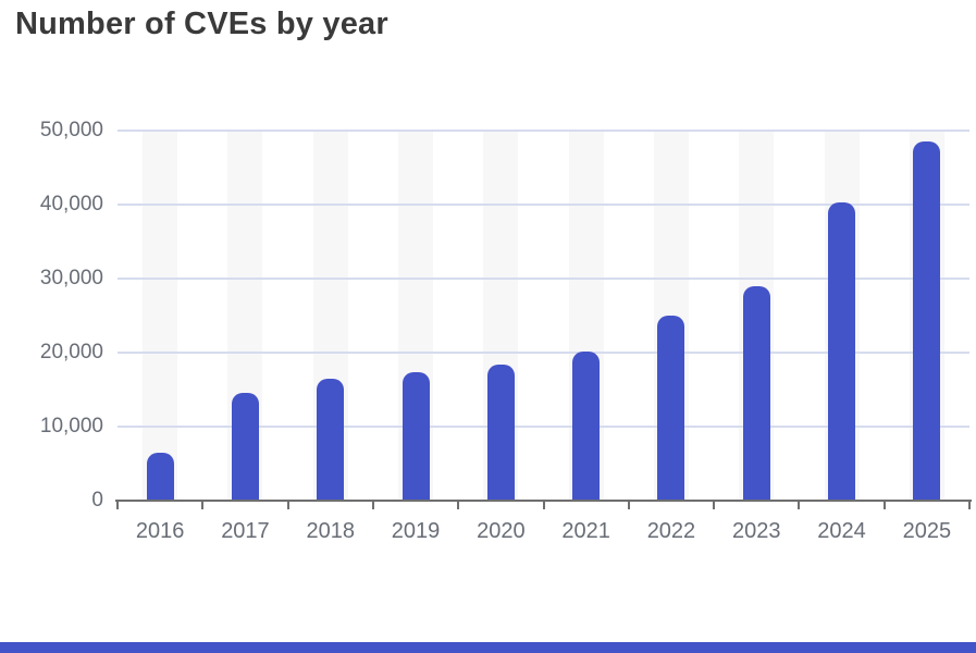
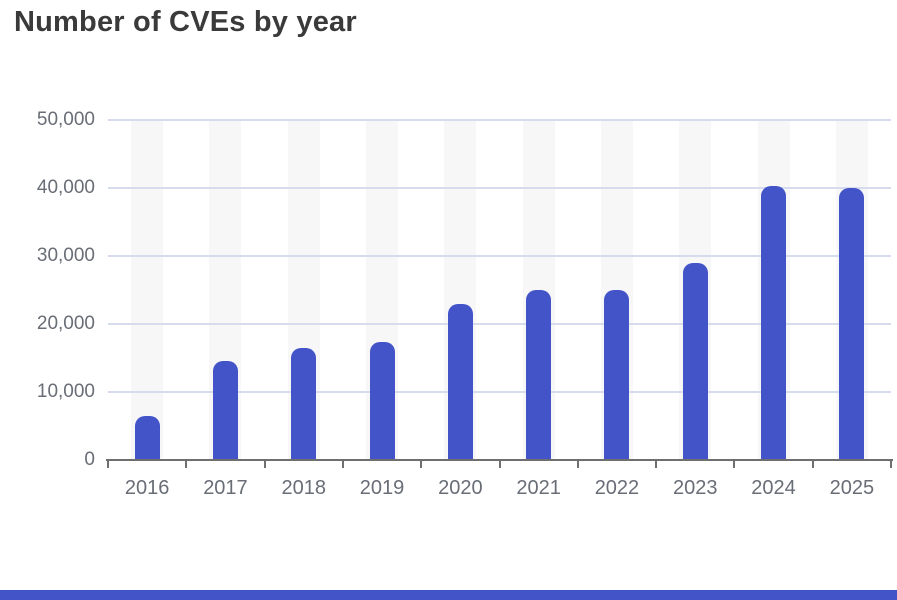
2020: 18000 -> 23000
2021: 20000 -> 25000
2025: 49000 -> 40000
